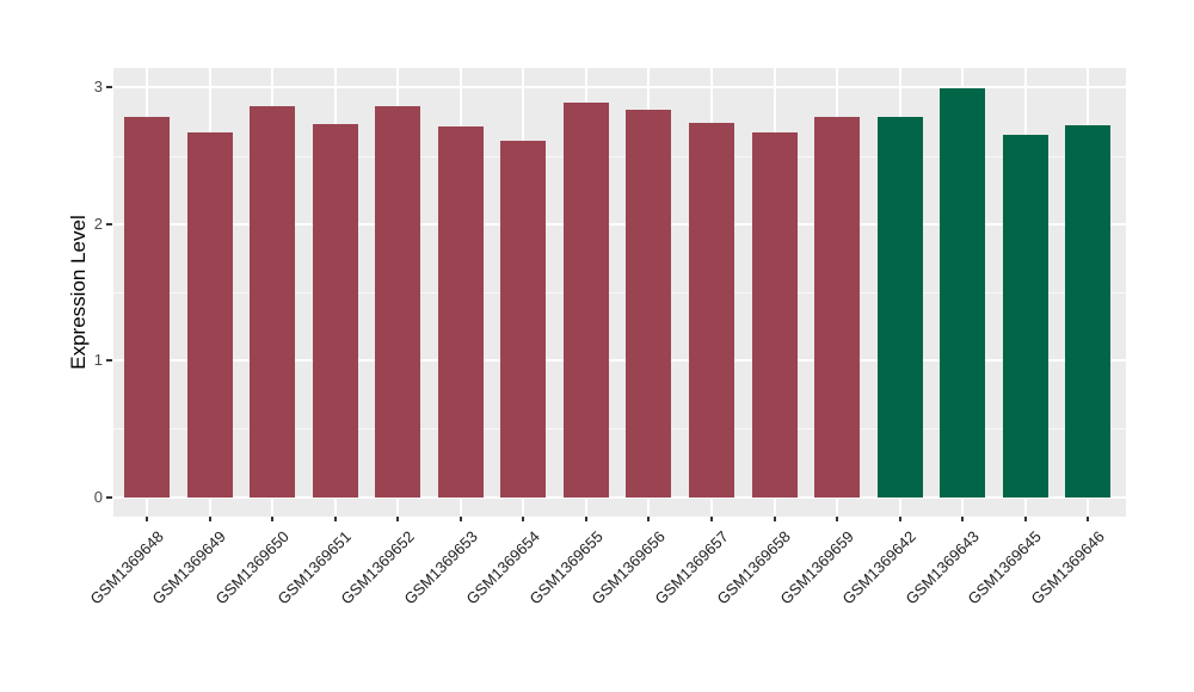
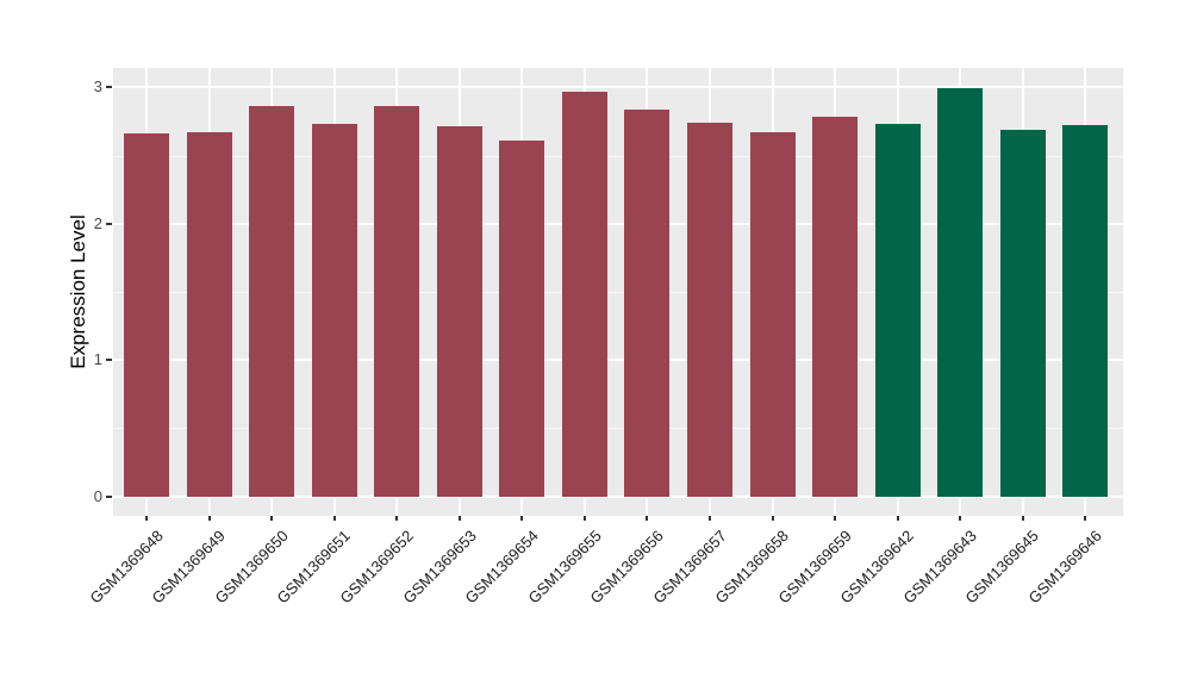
GSM1369648: 2.78 -> 2.66
GSM1369655: 2.89 -> 2.97
GSM1369642: 2.78 -> 2.73
GSM1369645: 2.65 -> 2.69
